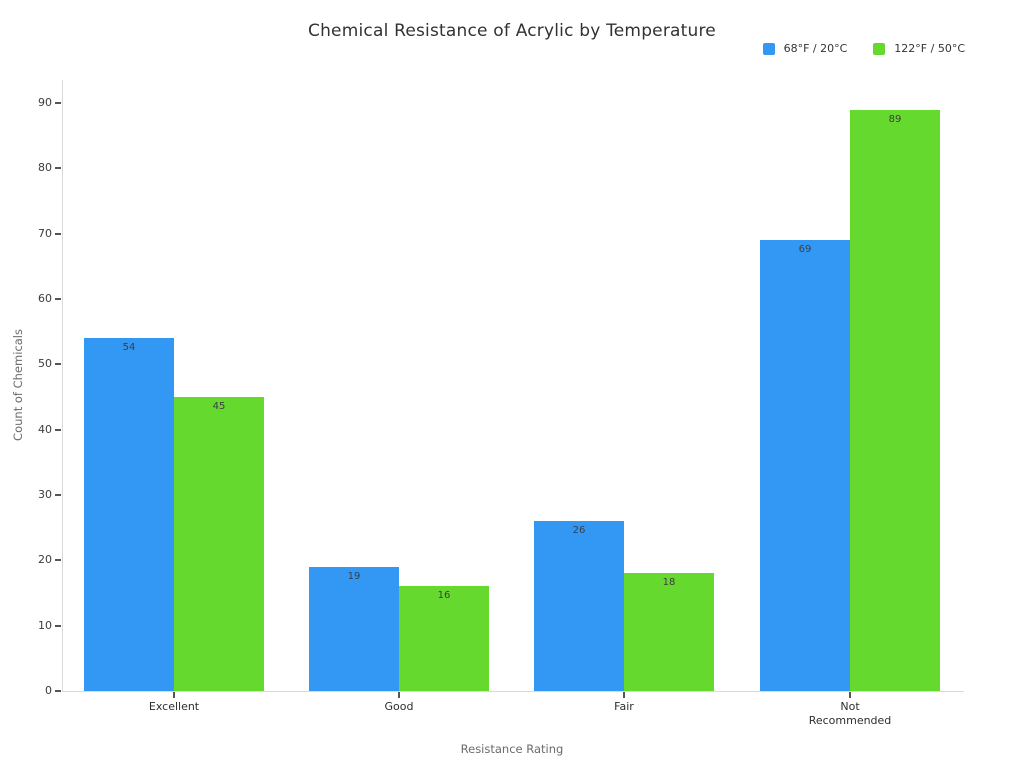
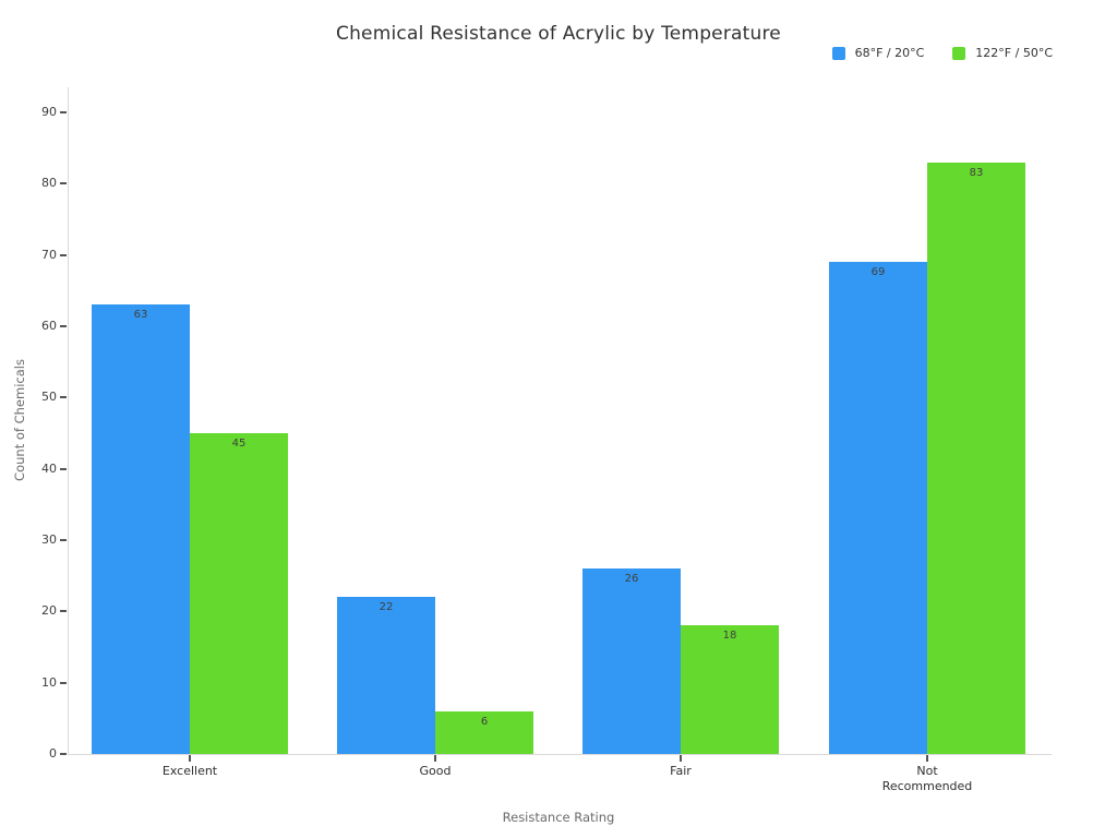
68°F / 20°C/Excellent: 54 -> 63
68°F / 20°C/Good: 19 -> 22
122°F / 50°C/Good: 16 -> 6
122°F / 50°C/Not Recommended: 89 -> 83
